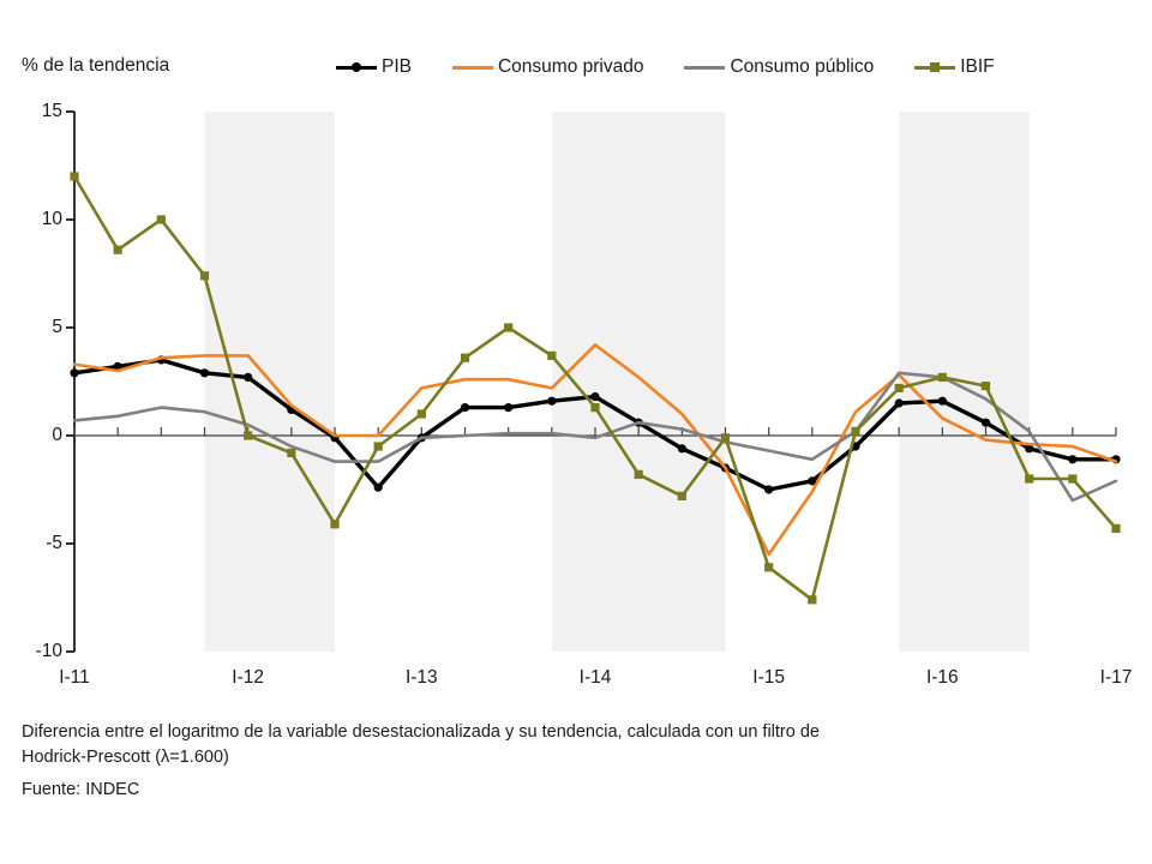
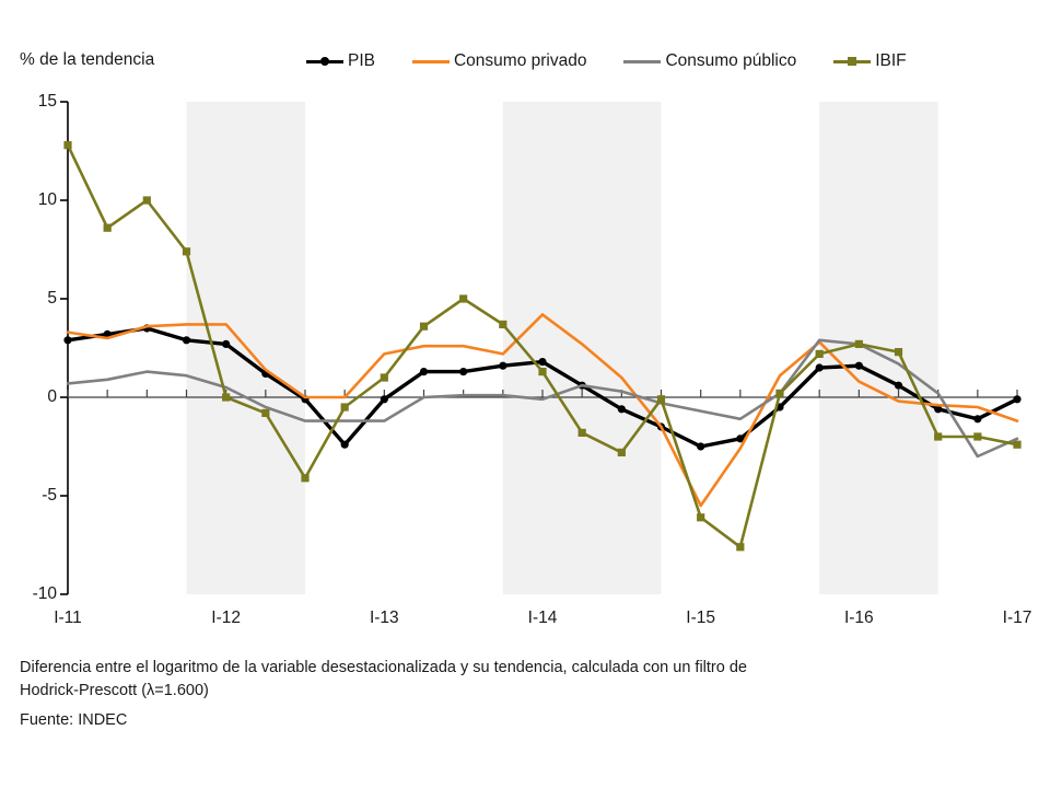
IBIF/I-11: 12.0 -> 12.8
Consumo público/I-13: -0.1 -> -1.2
PIB/I-17: -1.1 -> -0.1
IBIF/I-17: -4.3 -> -2.4
